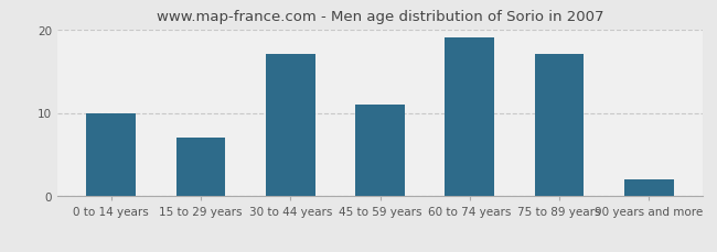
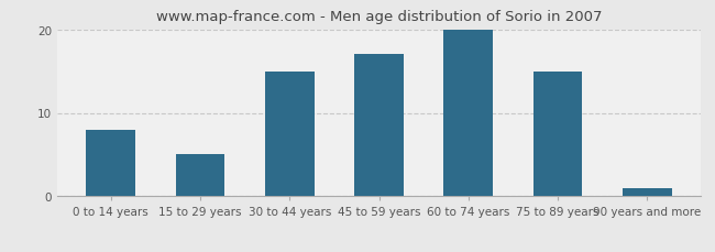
0 to 14 years: 10 -> 8
15 to 29 years: 7 -> 5
30 to 44 years: 17 -> 15
45 to 59 years: 11 -> 17
60 to 74 years: 19 -> 20
75 to 89 years: 17 -> 15
90 years and more: 2 -> 1
